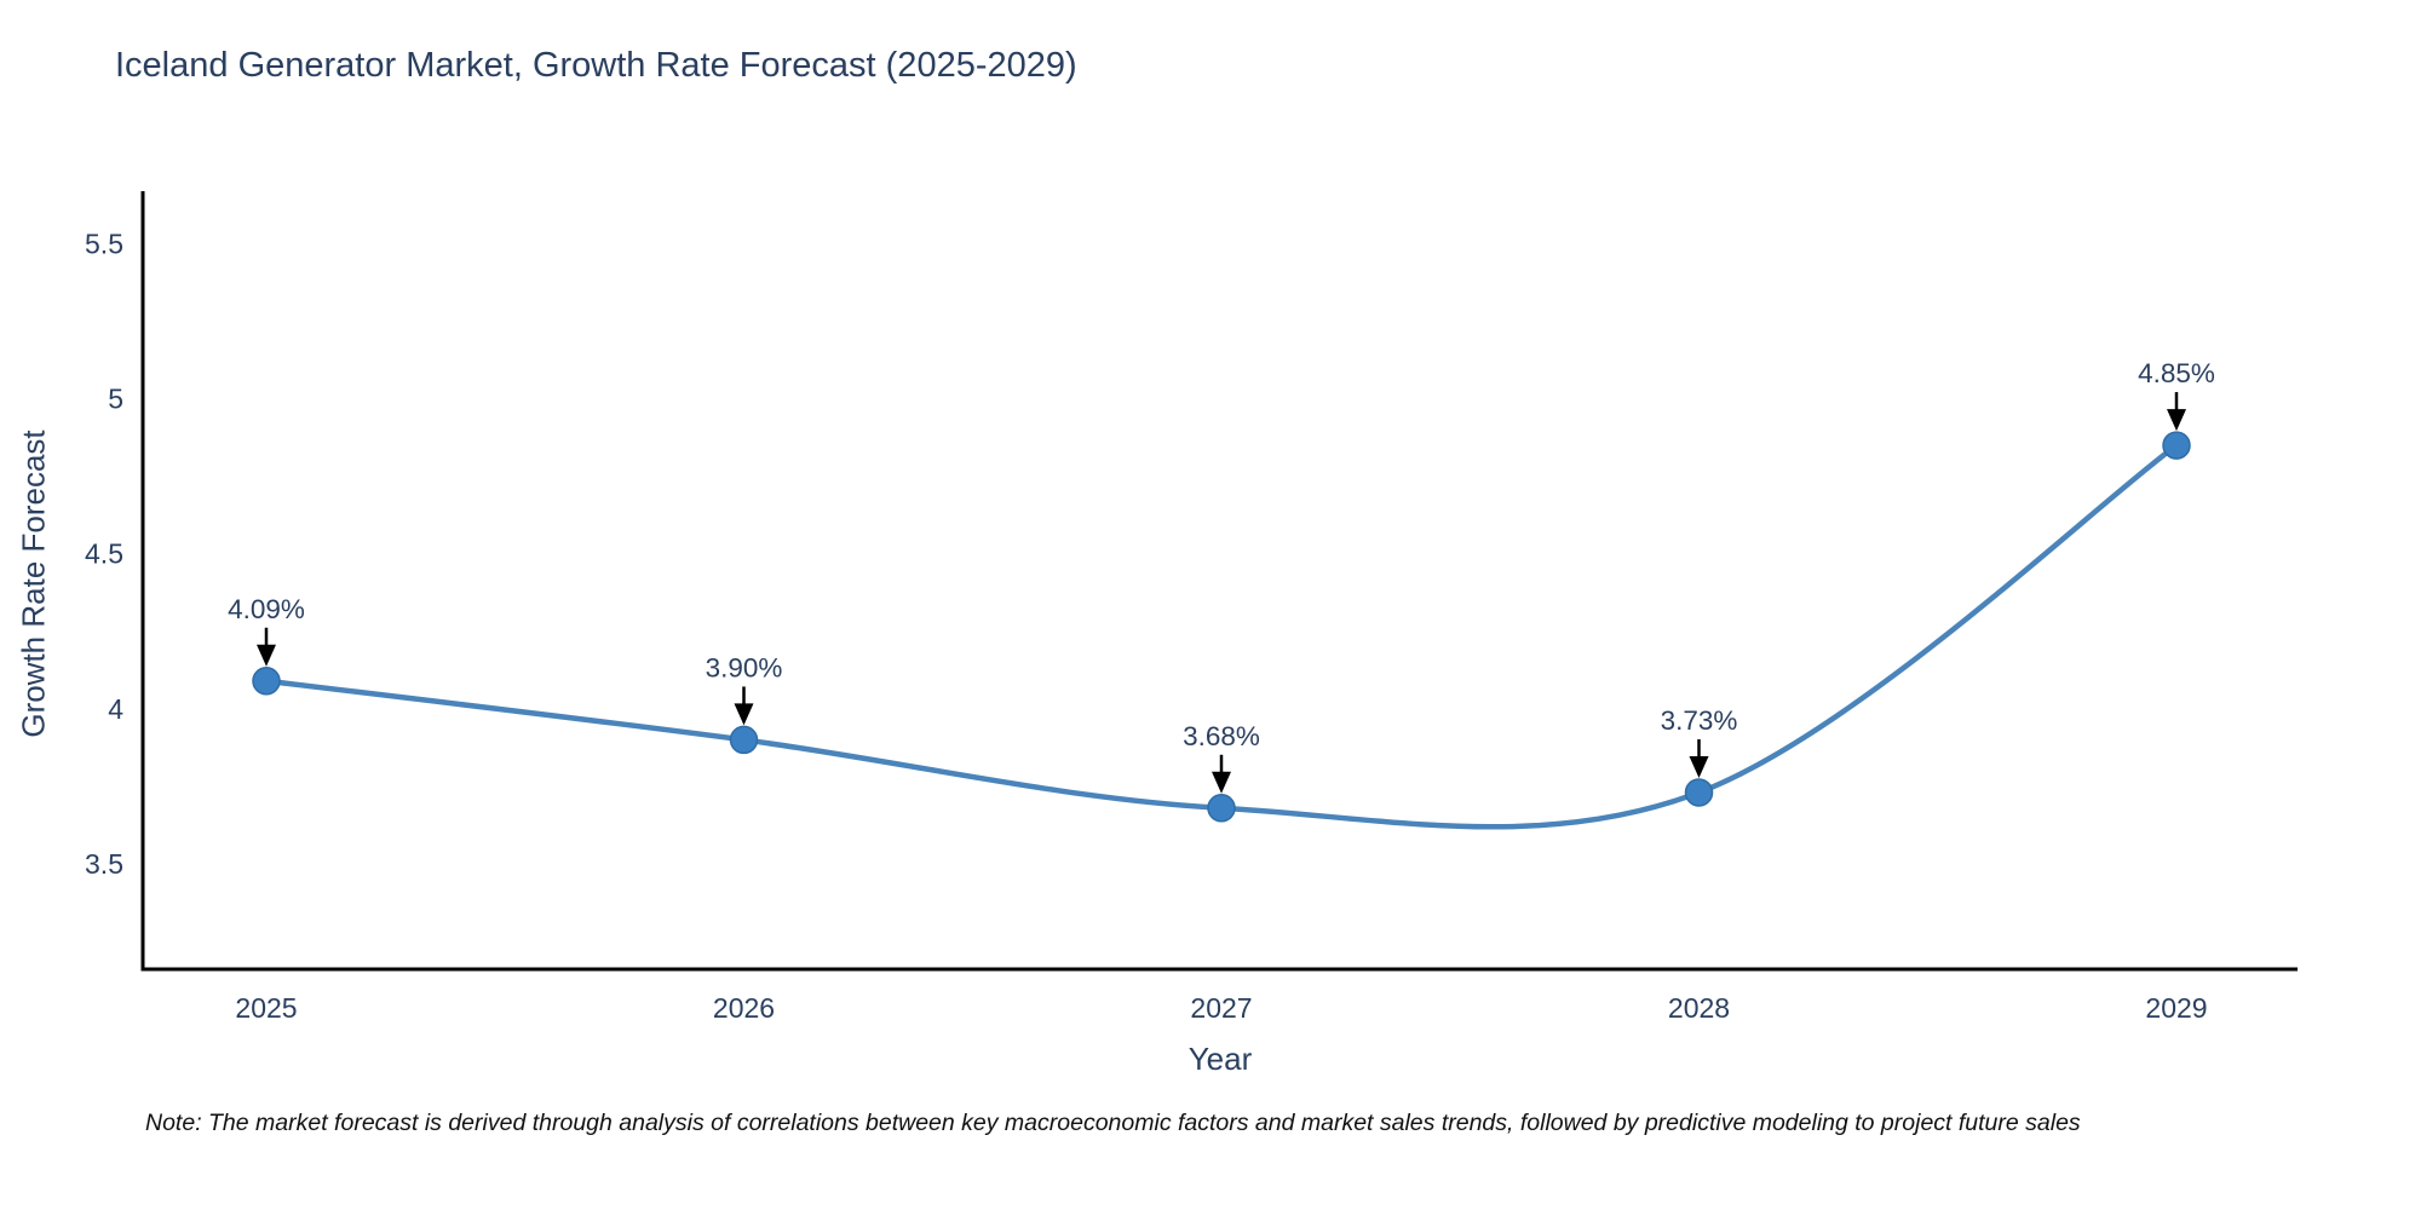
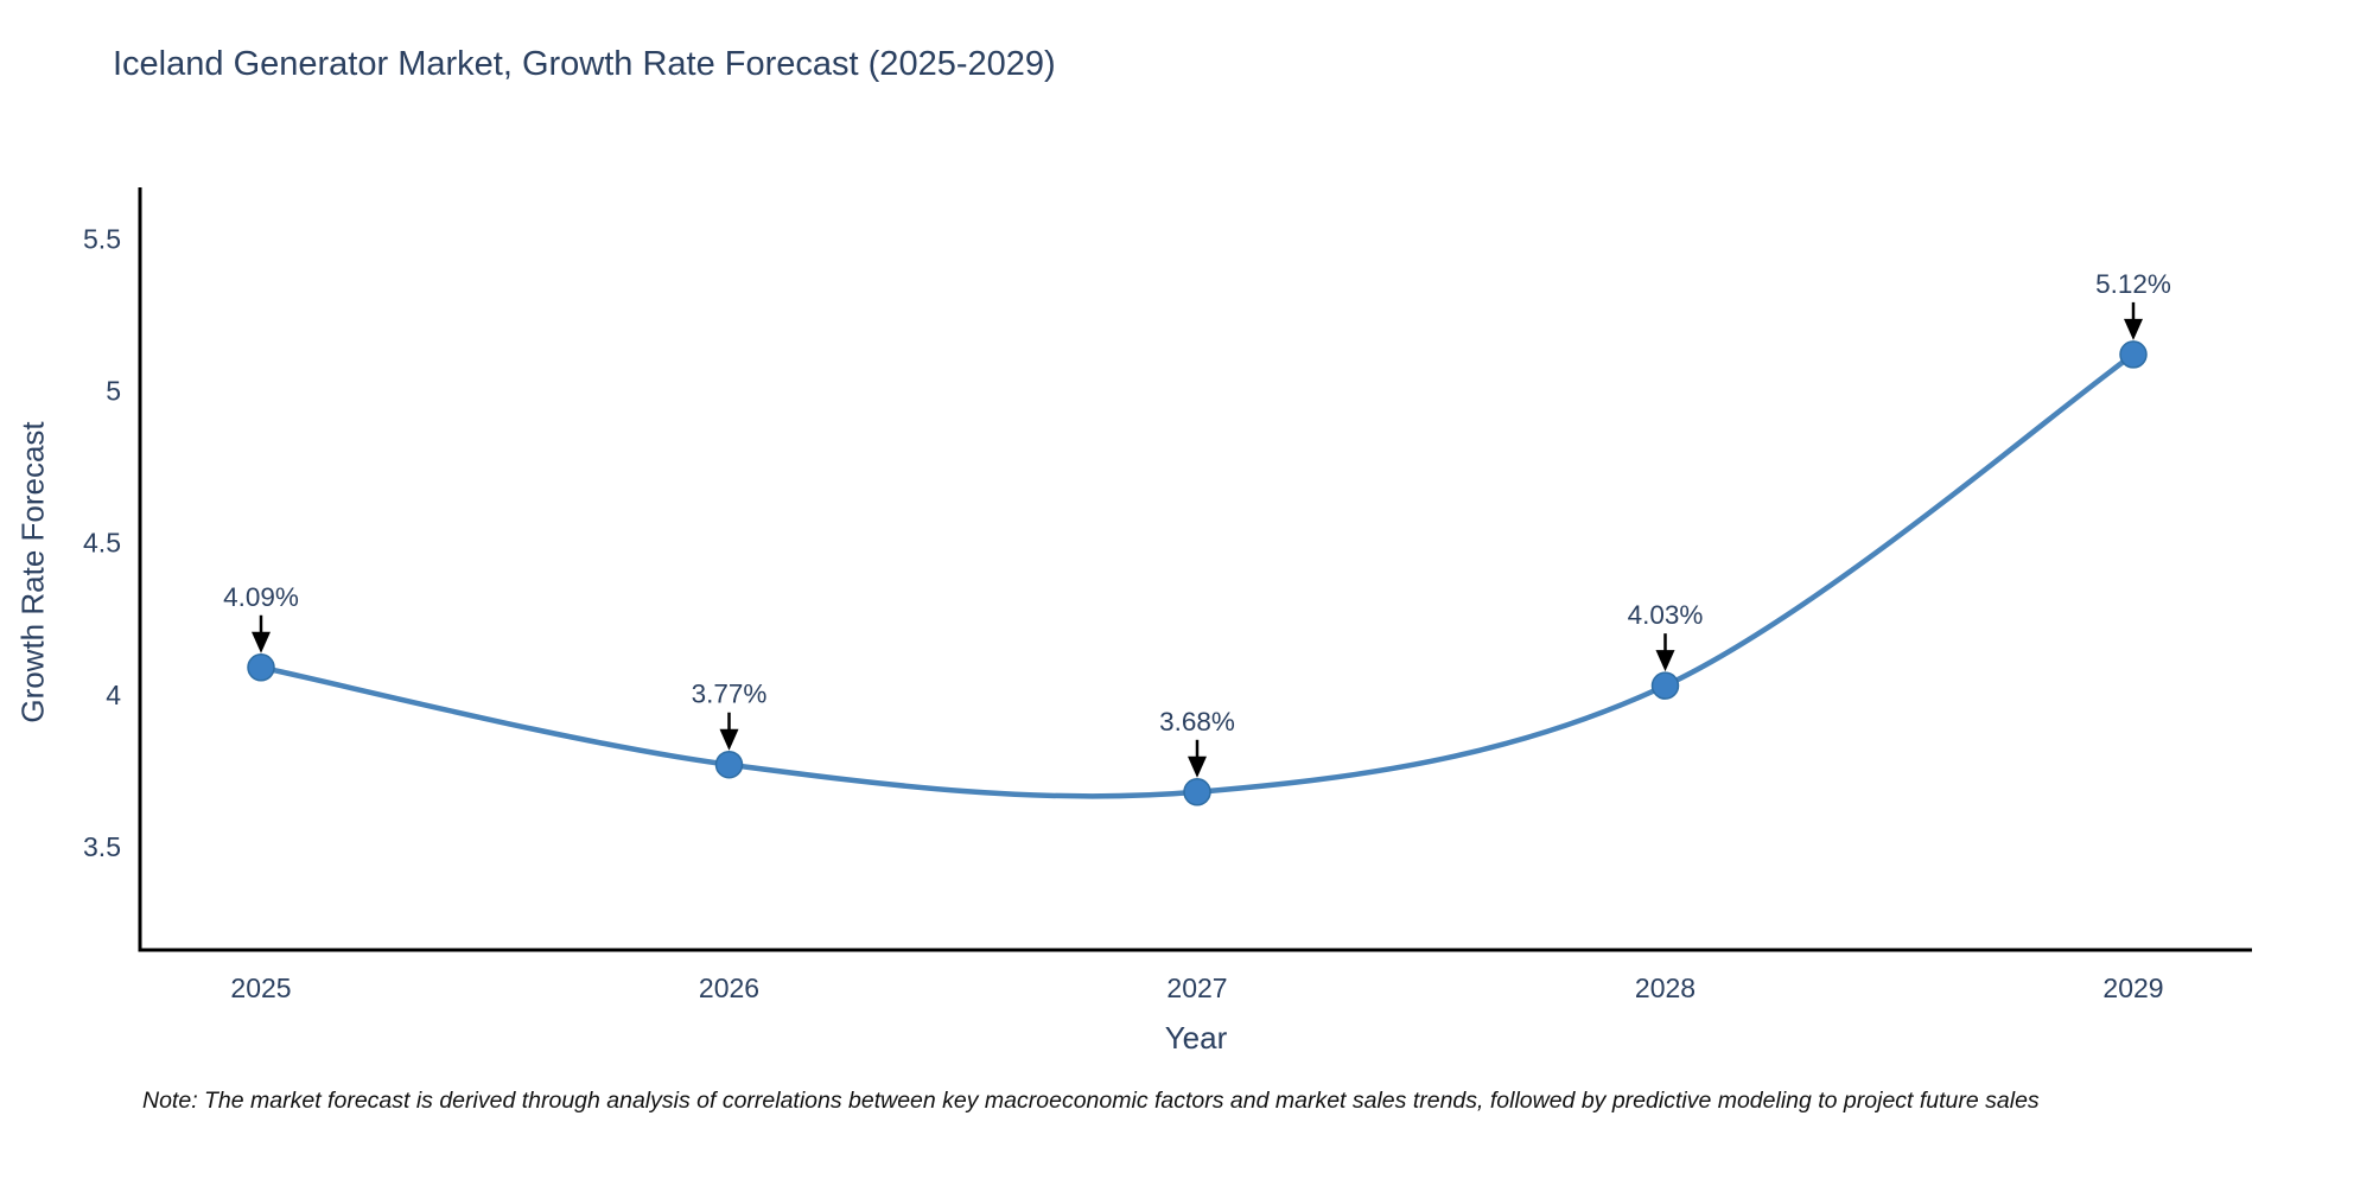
2026: 3.90% -> 3.77%
2028: 3.73% -> 4.03%
2029: 4.85% -> 5.12%
